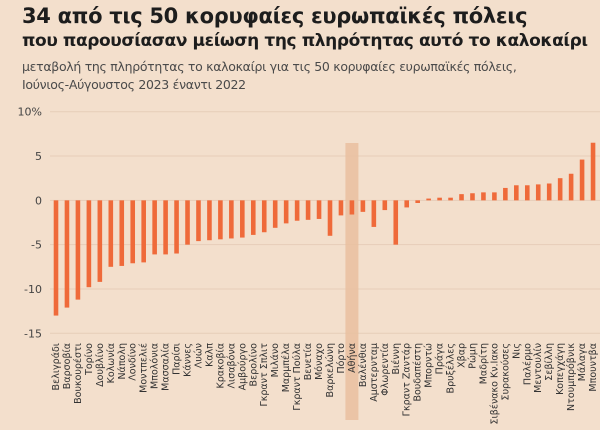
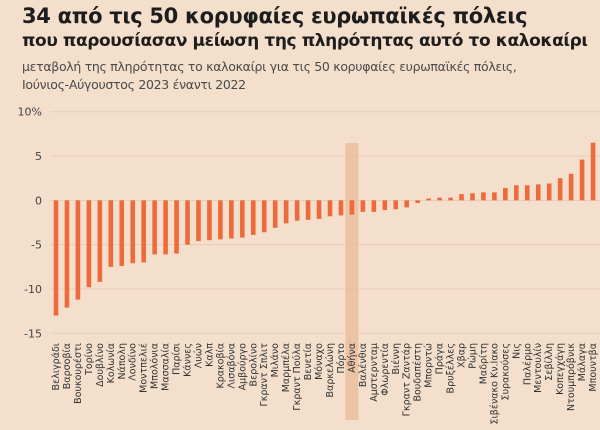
Βαρκελώνη: -4% -> -2%
Αμστερνταμ: -3% -> -1%
Βιέννη: -5% -> -1%
